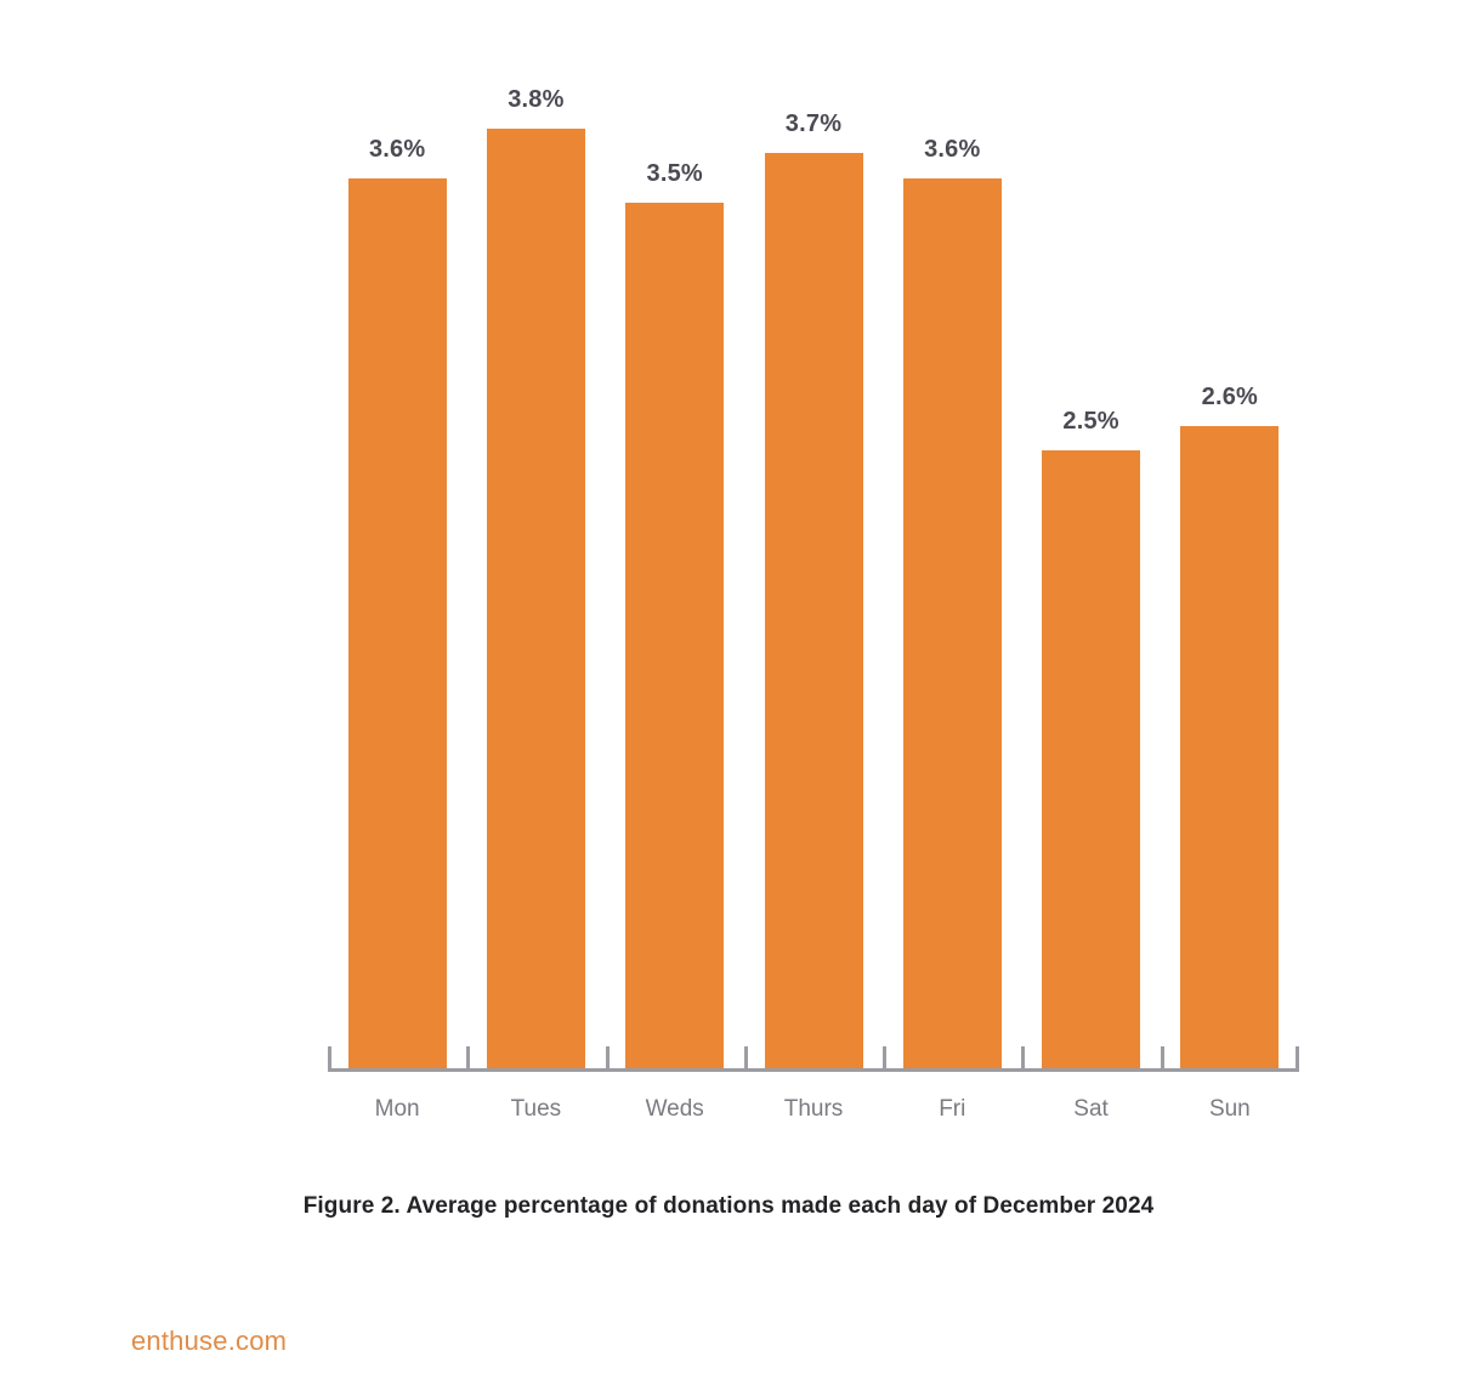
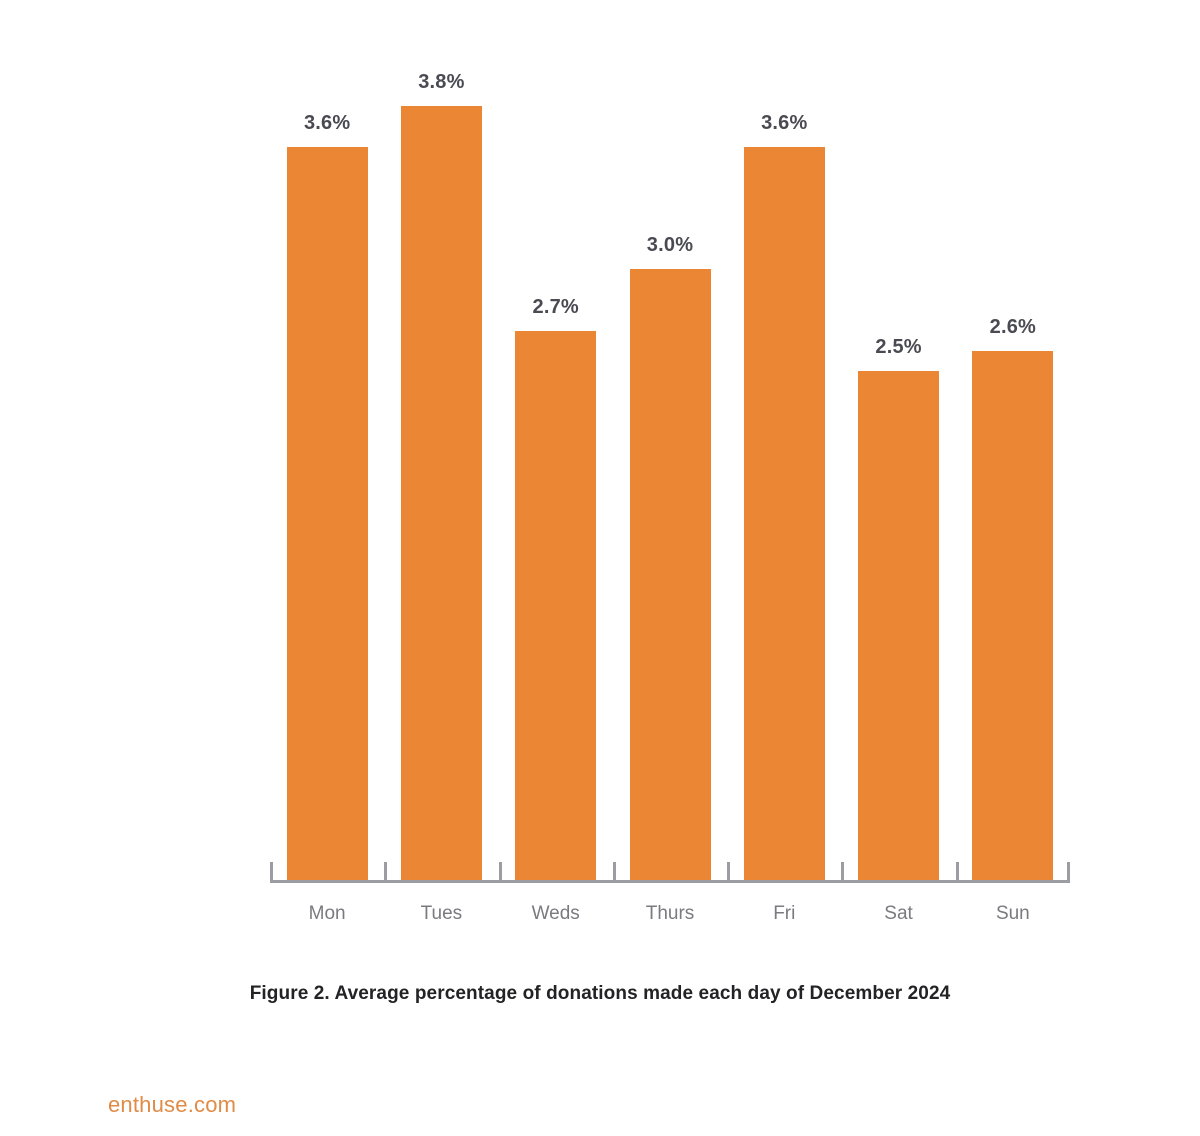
Weds: 3.5% -> 2.7%
Thurs: 3.7% -> 3.0%
